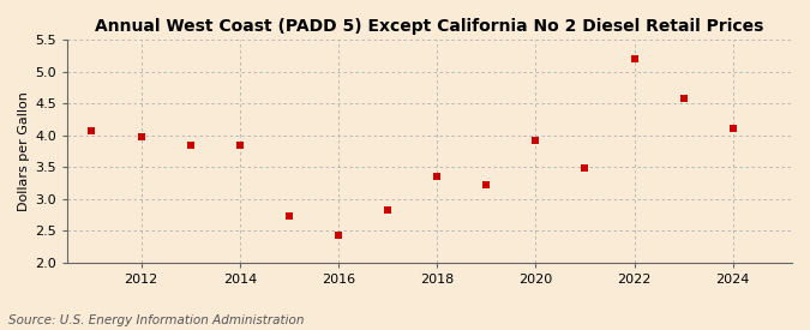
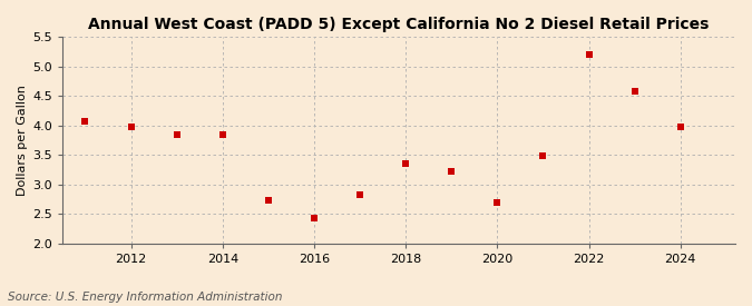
2020: 3.92 -> 2.70
2024: 4.10 -> 3.98
